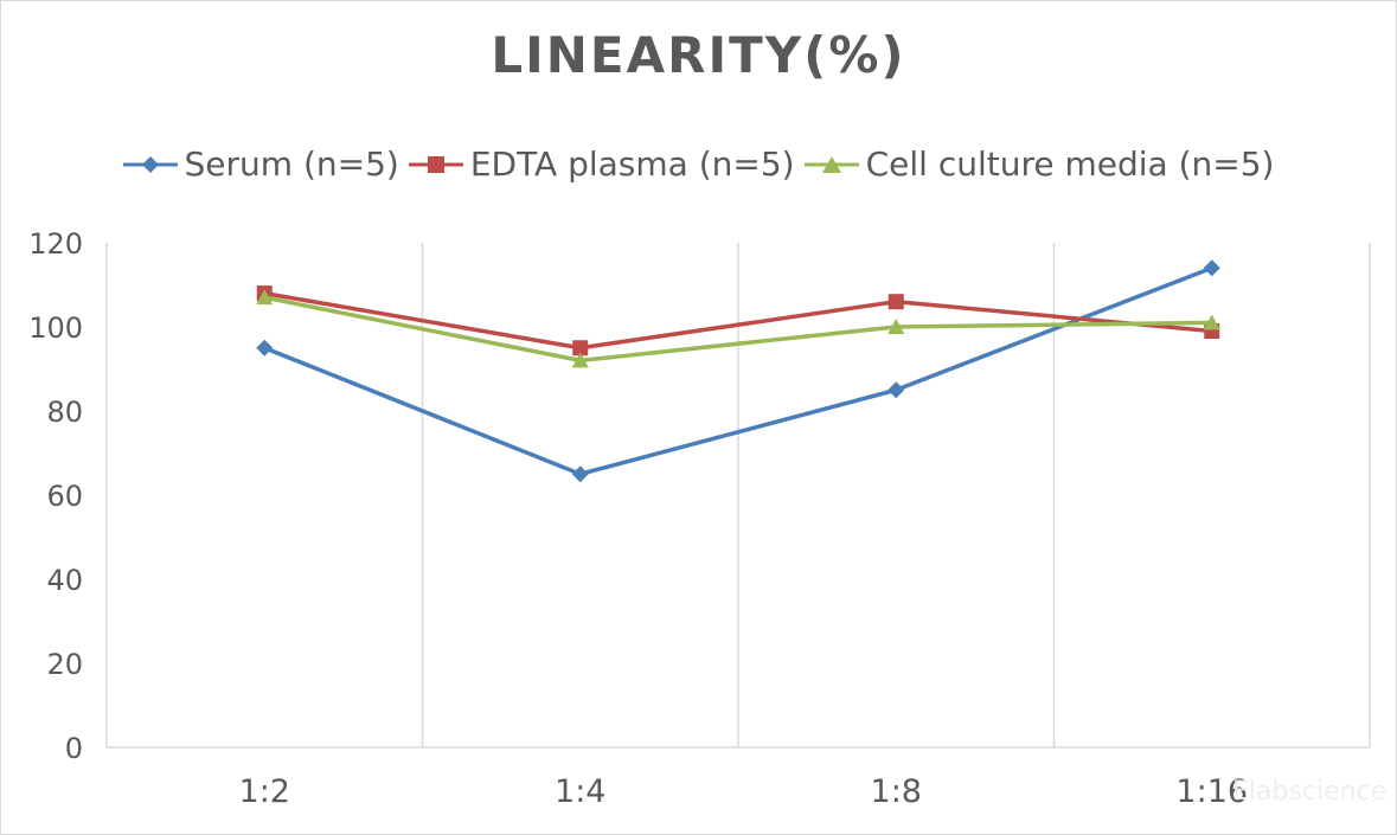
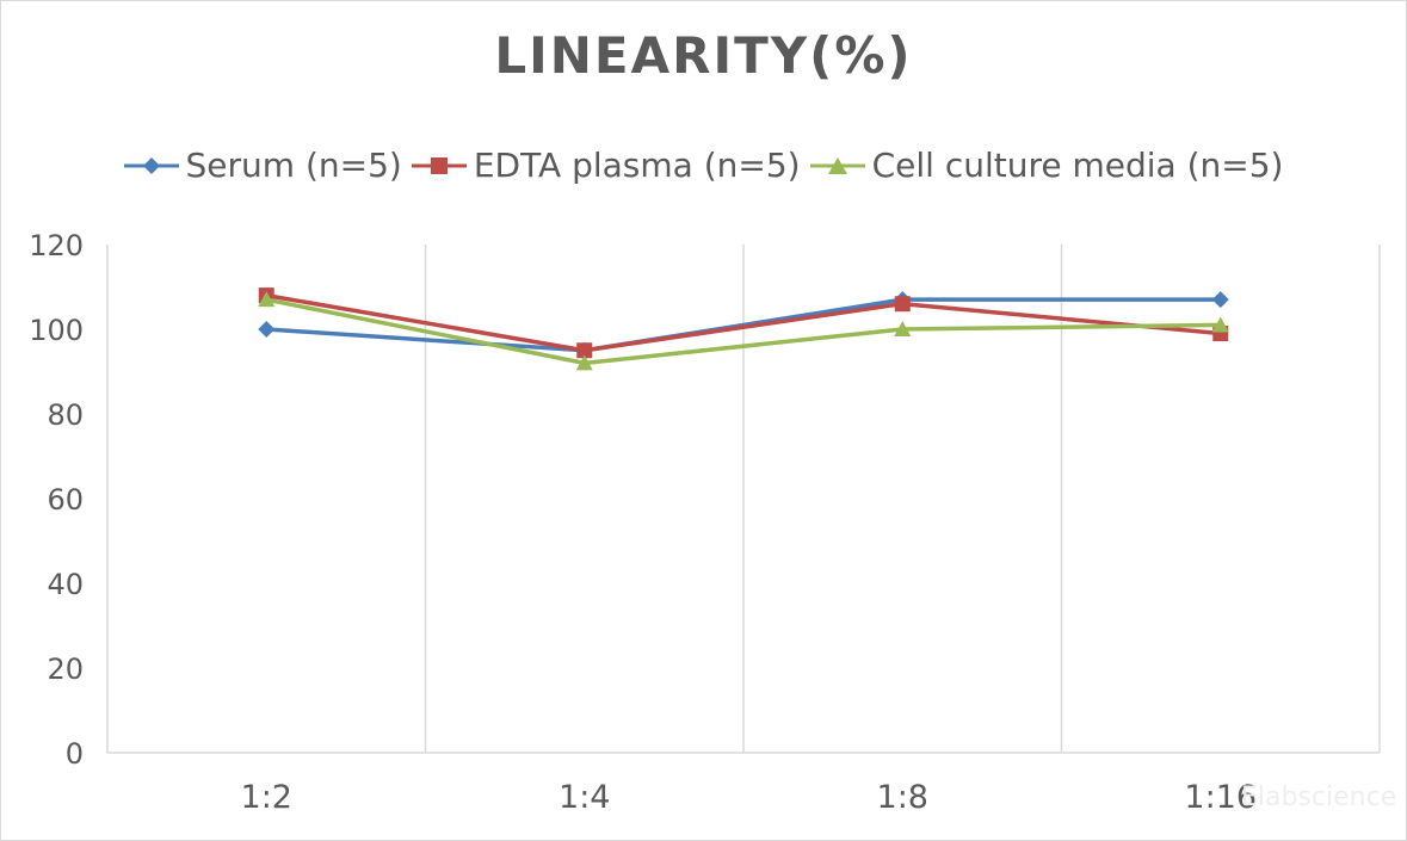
Serum (n=5)/1:2: 95 -> 100
Serum (n=5)/1:4: 65 -> 95
Serum (n=5)/1:8: 85 -> 107
Serum (n=5)/1:16: 114 -> 107
